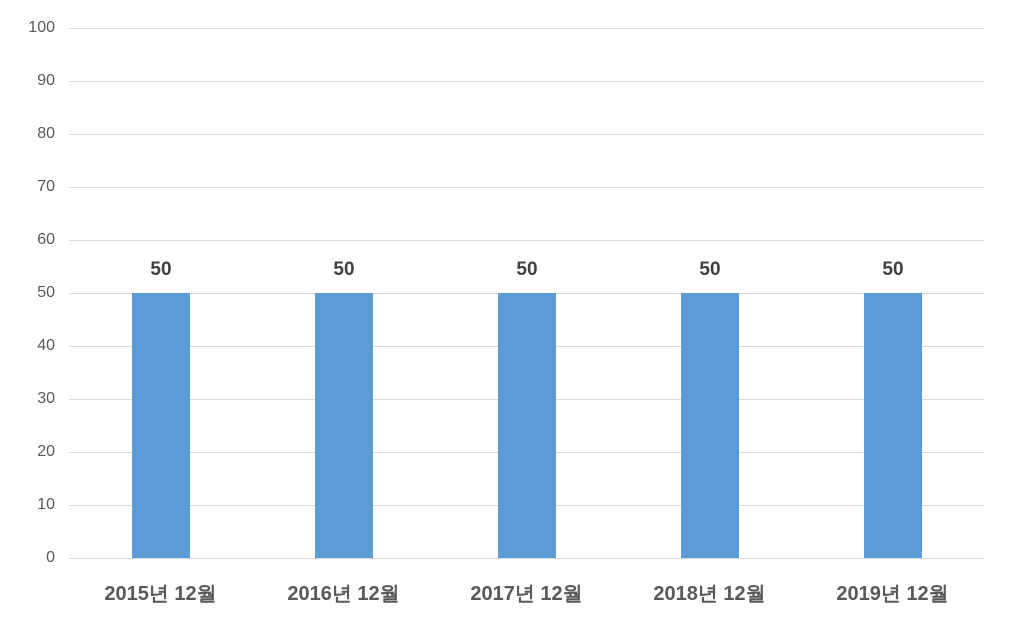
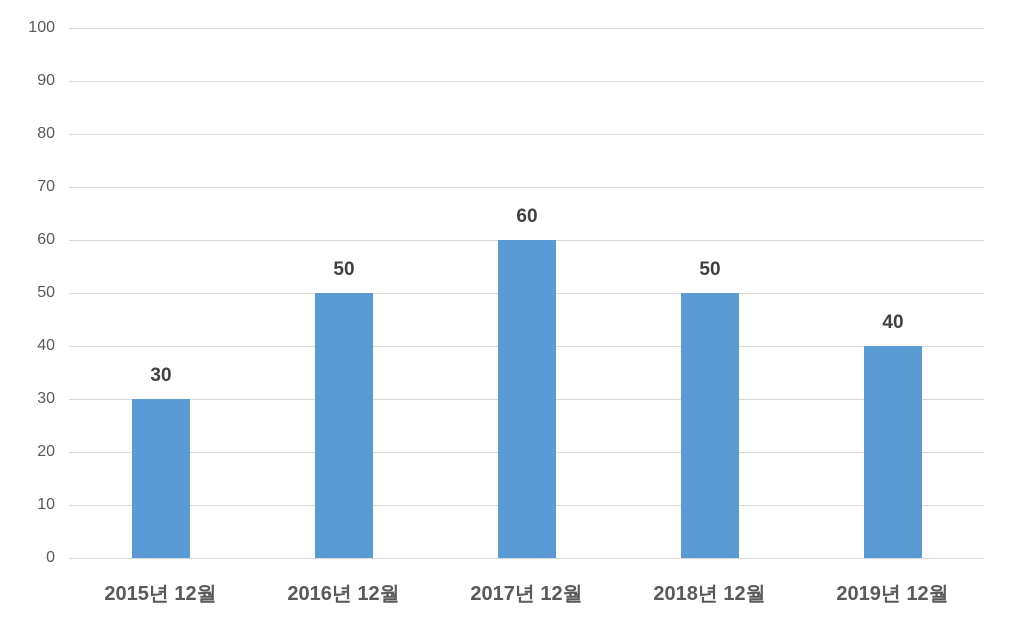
2015년 12월: 50 -> 30
2017년 12월: 50 -> 60
2019년 12월: 50 -> 40
